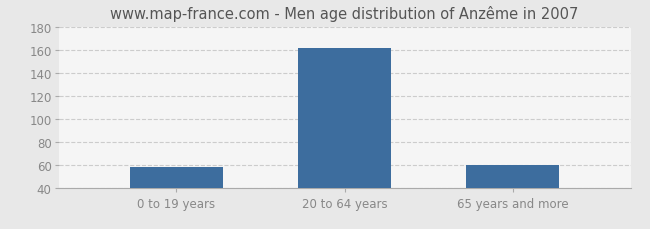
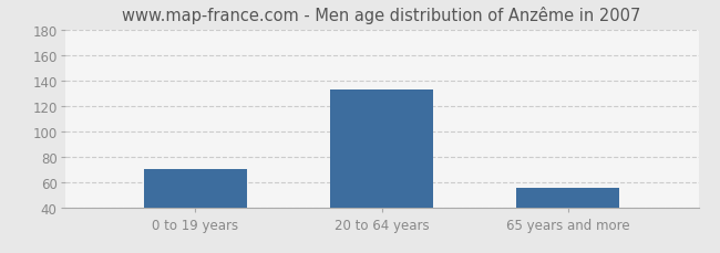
0 to 19 years: 58 -> 70
20 to 64 years: 161 -> 133
65 years and more: 60 -> 55
